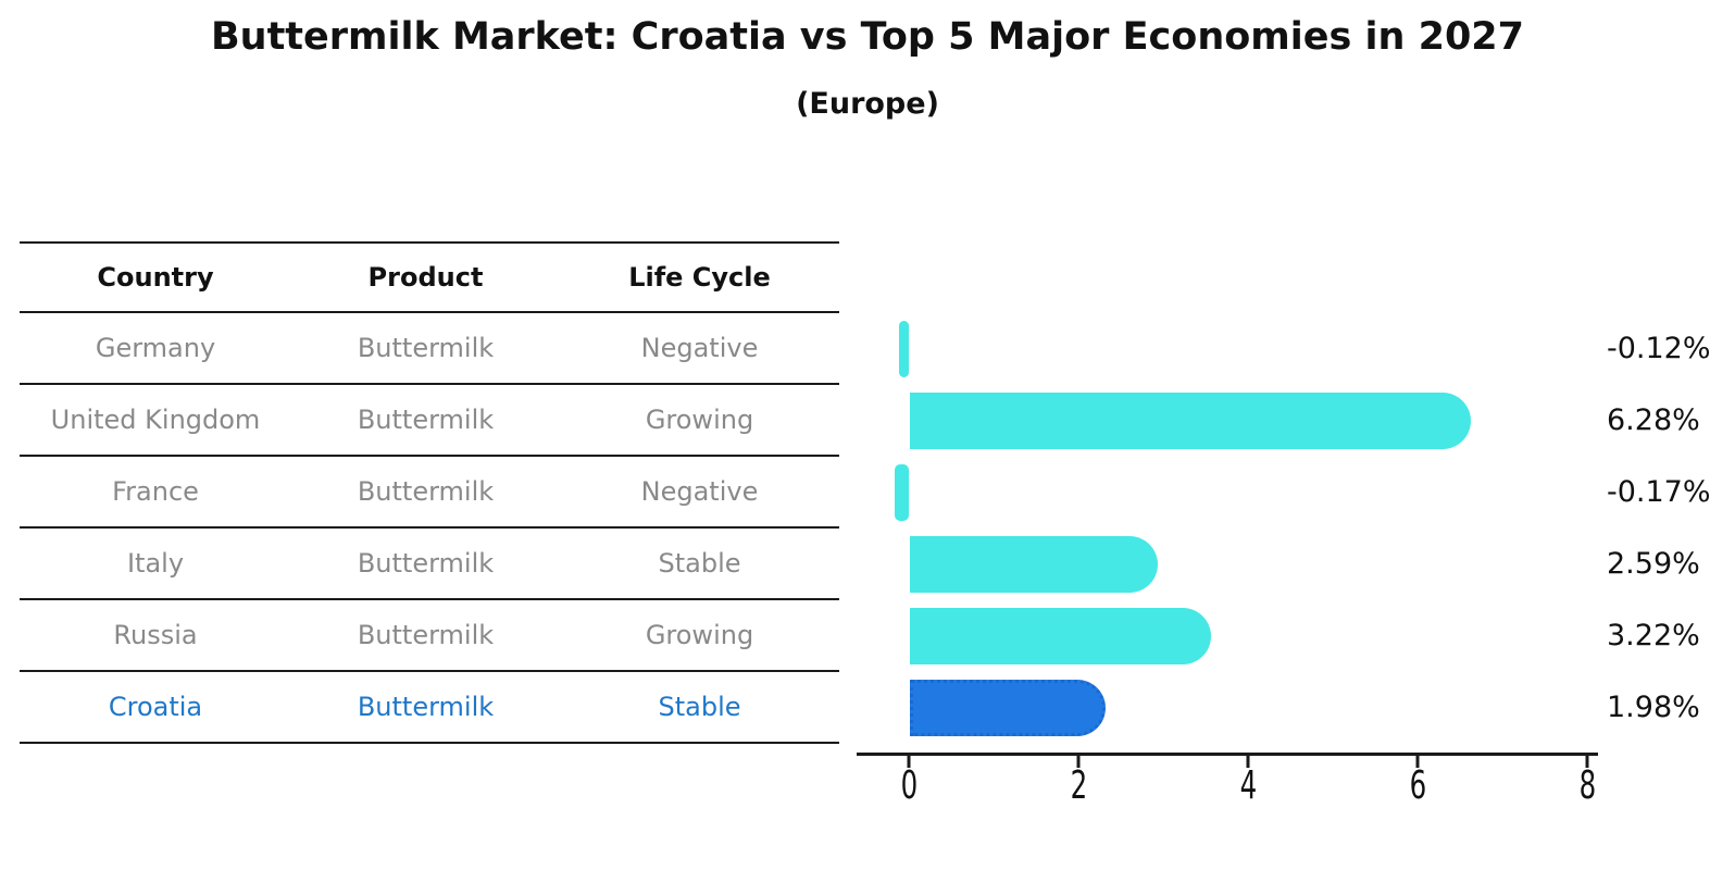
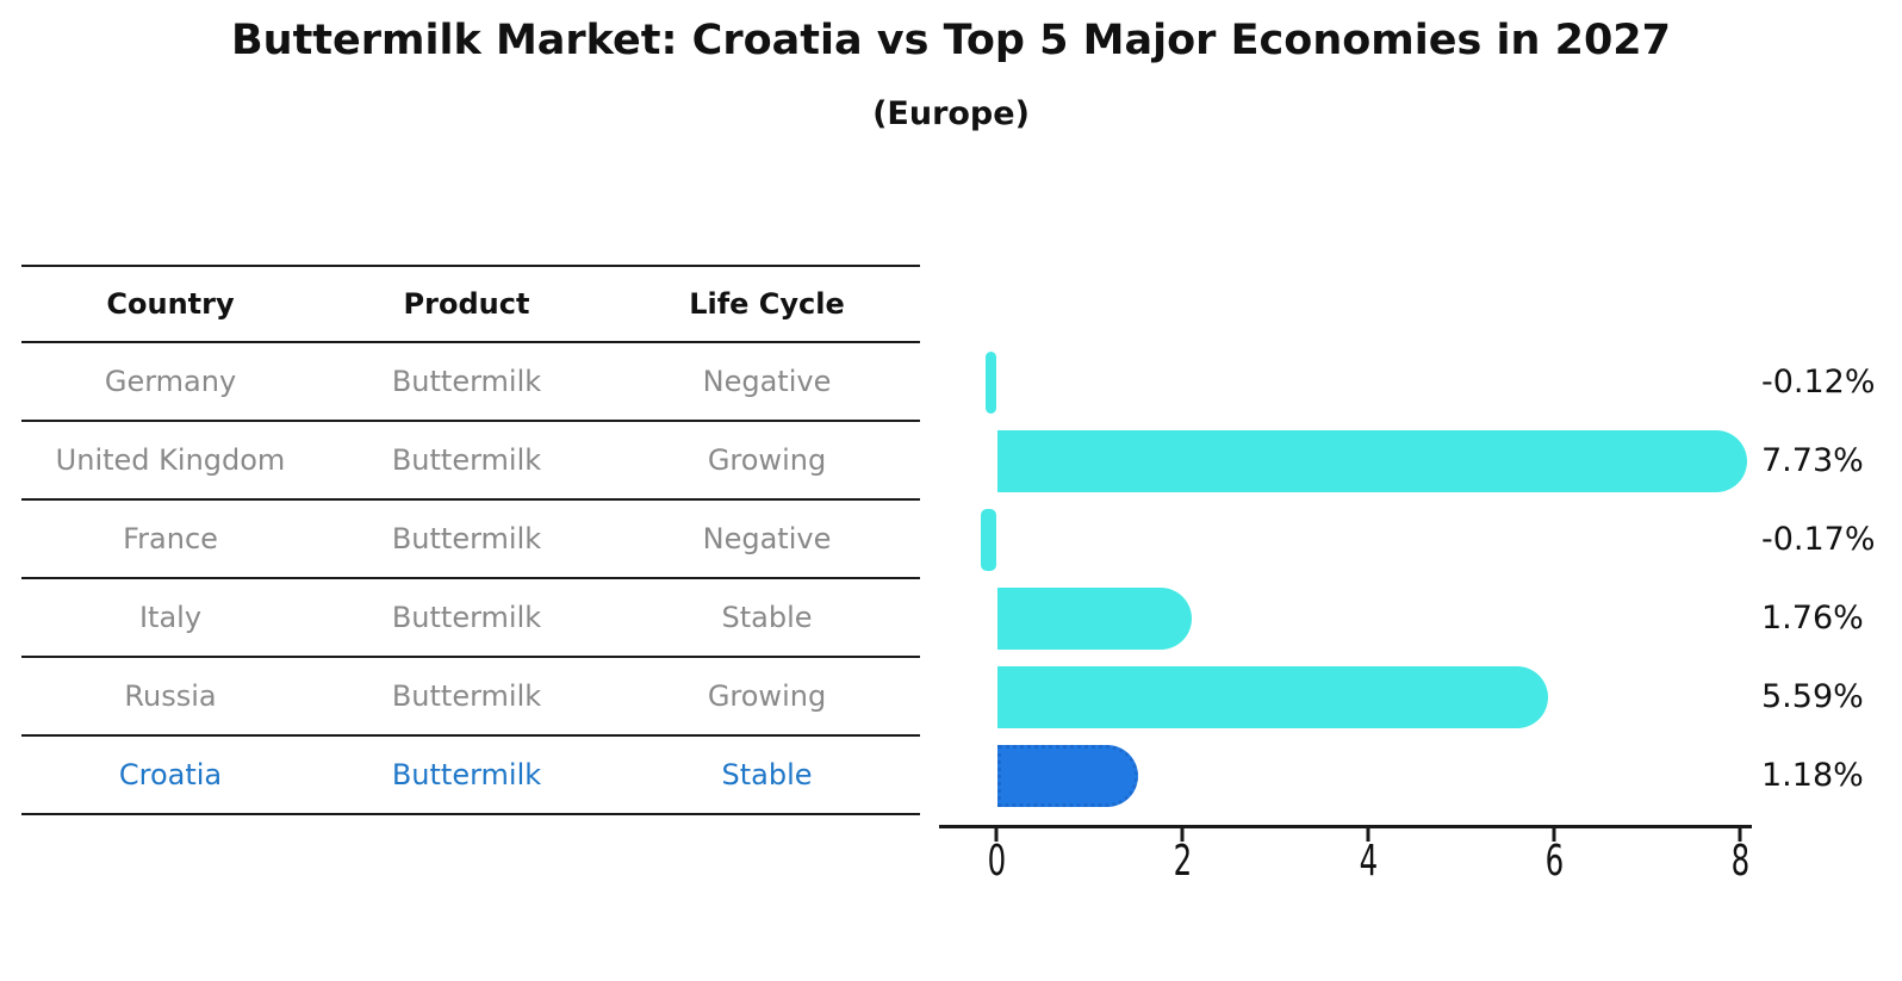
United Kingdom: 6.28% -> 7.73%
Italy: 2.59% -> 1.76%
Russia: 3.22% -> 5.59%
Croatia: 1.98% -> 1.18%
